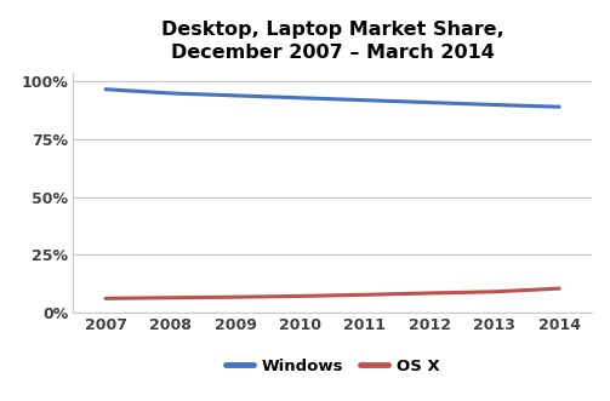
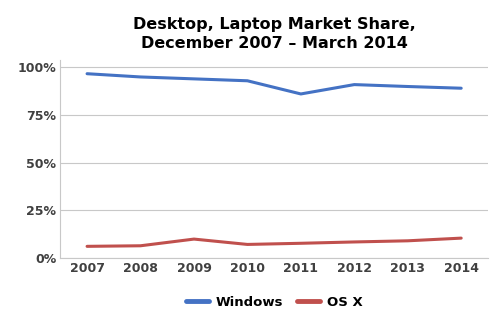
OS X/2009: 7% -> 10%
Windows/2011: 92% -> 86%
